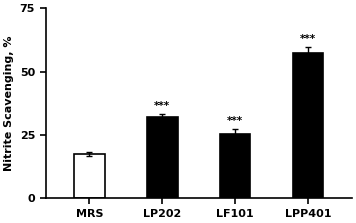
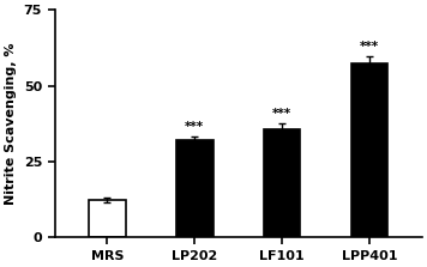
MRS: 17.5 -> 12.5
LF101: 25.5 -> 35.5
